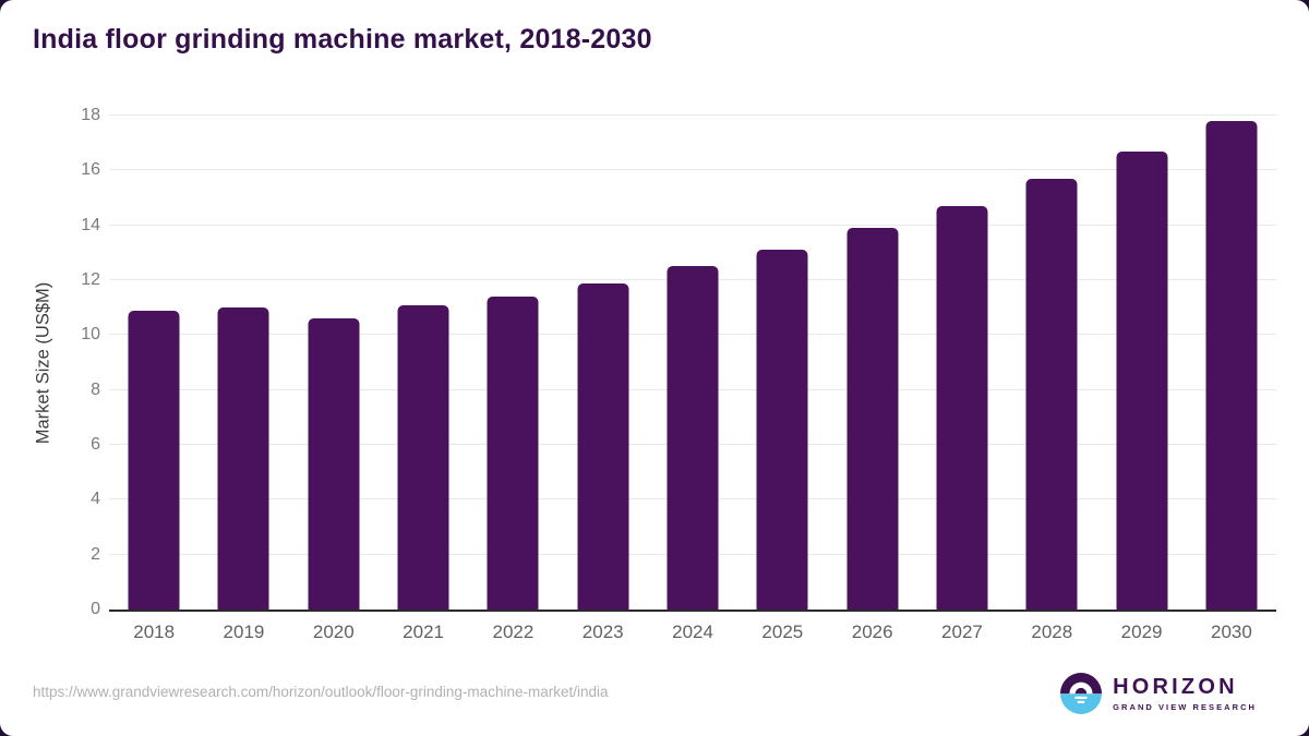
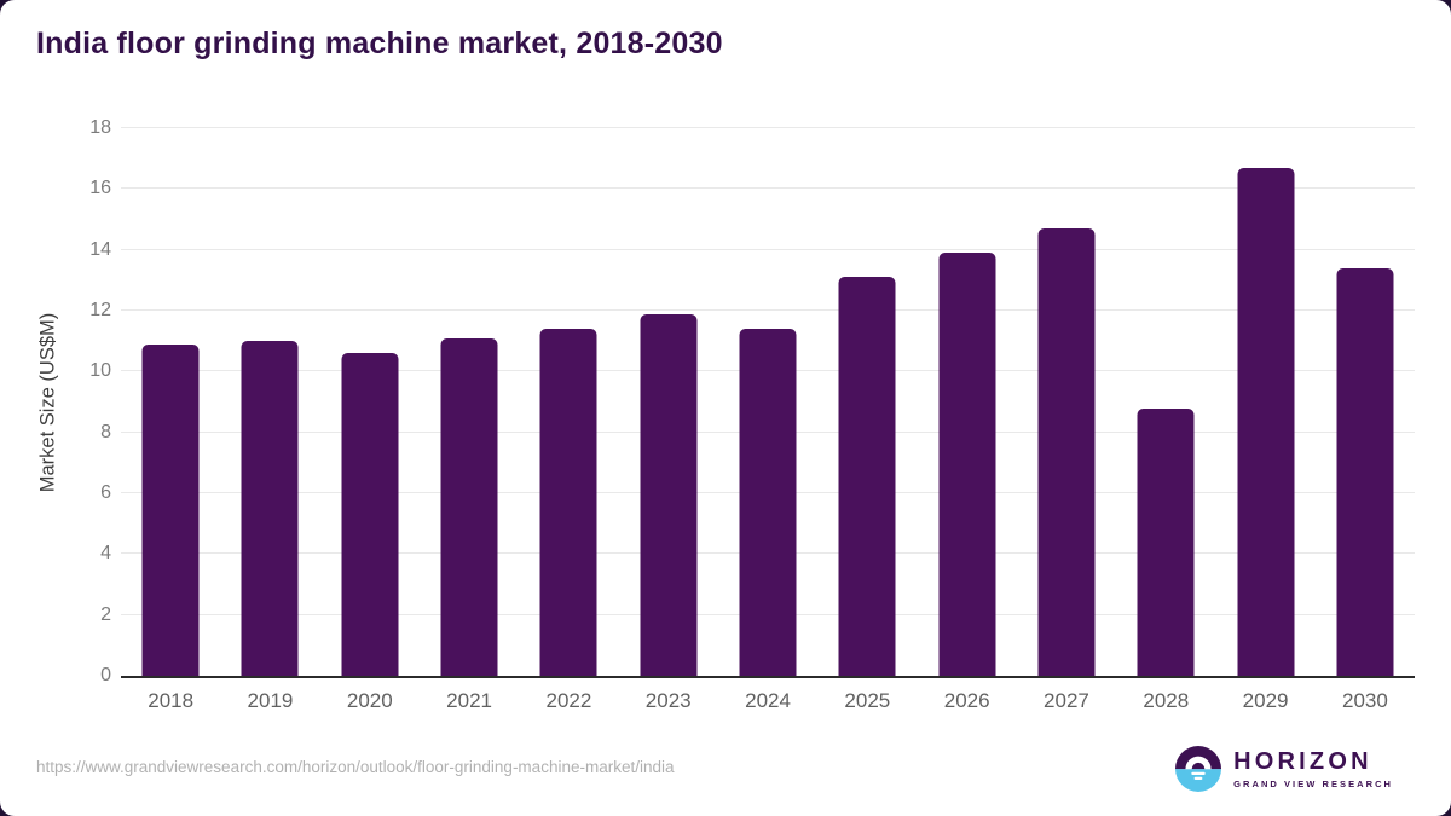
2024: 12.5 -> 11.4
2028: 15.7 -> 8.8
2030: 17.8 -> 13.4
